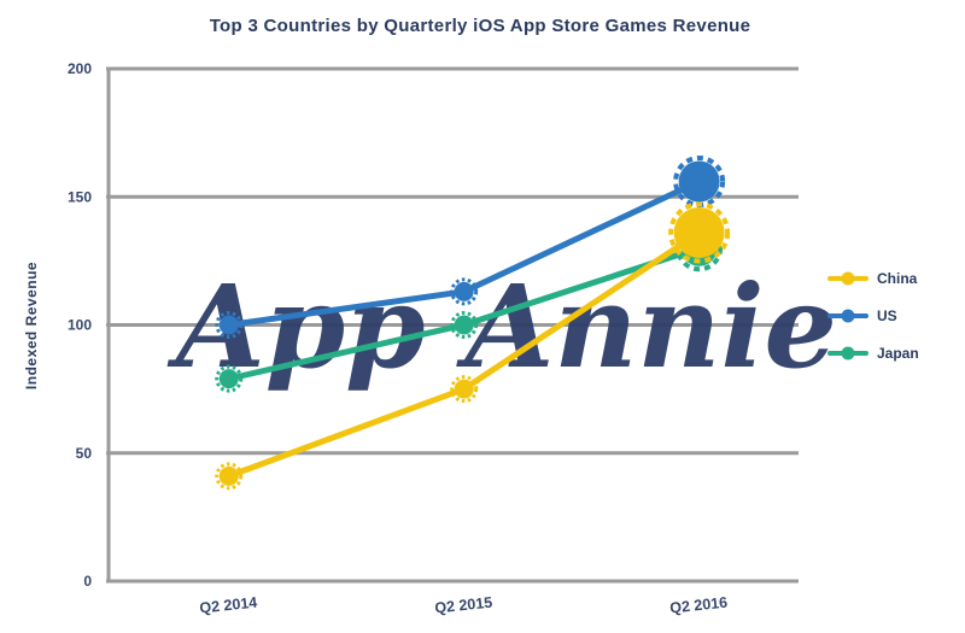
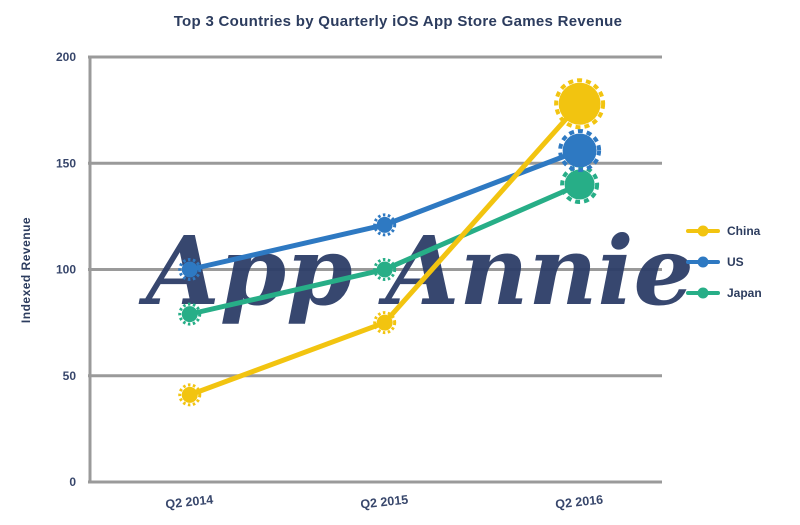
US/Q2 2015: 113 -> 121
China/Q2 2016: 136 -> 178
Japan/Q2 2016: 130 -> 140
